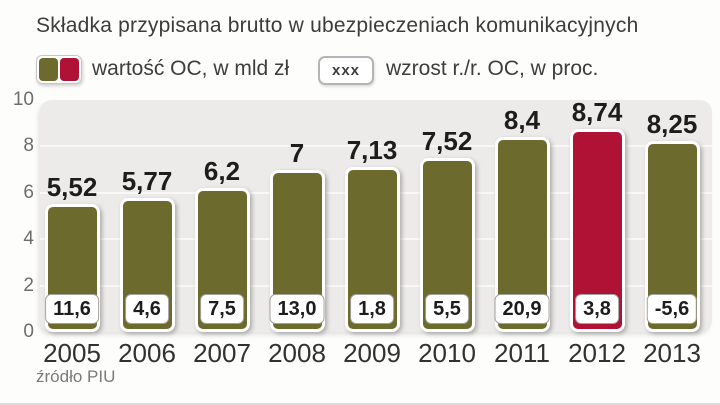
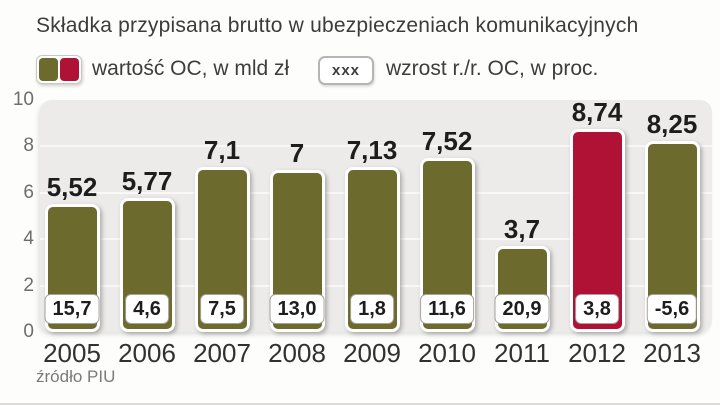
wzrost r./r. OC, w proc./2005: 11,6 -> 15,7
wartość OC, w mld zł/2007: 6,2 -> 7,1
wzrost r./r. OC, w proc./2010: 5,5 -> 11,6
wartość OC, w mld zł/2011: 8,4 -> 3,7
